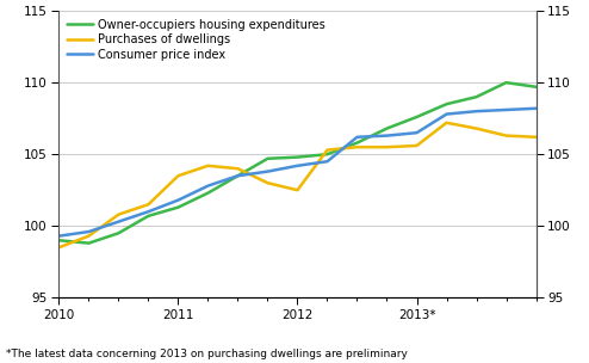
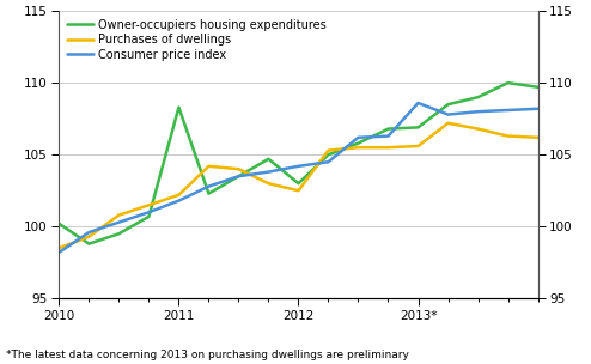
Owner-occupiers housing expenditures/2010: 99.0 -> 100.2
Consumer price index/2010: 99.3 -> 98.2
Owner-occupiers housing expenditures/2011: 101.3 -> 108.3
Purchases of dwellings/2011: 103.5 -> 102.2
Owner-occupiers housing expenditures/2012: 104.8 -> 103.0
Owner-occupiers housing expenditures/2013*: 107.6 -> 106.9
Consumer price index/2013*: 106.5 -> 108.6
